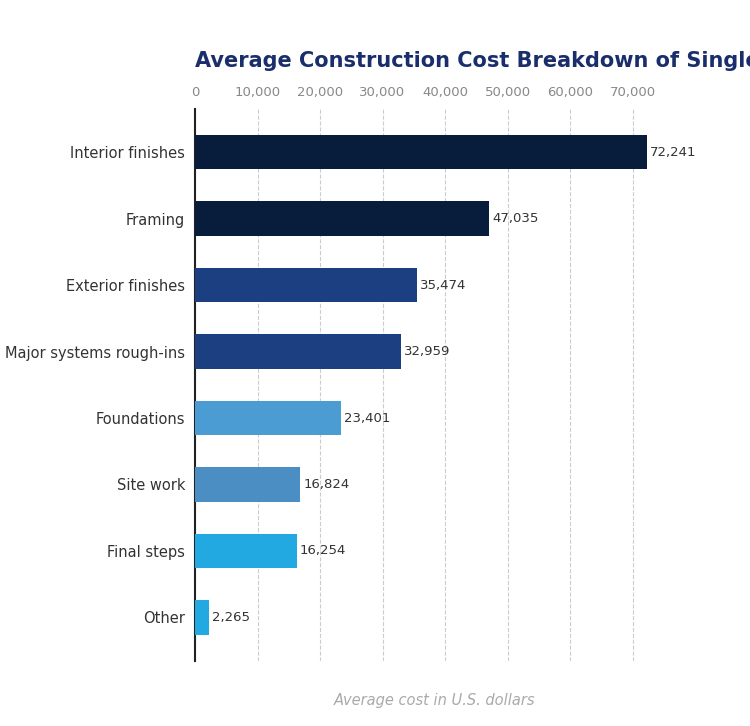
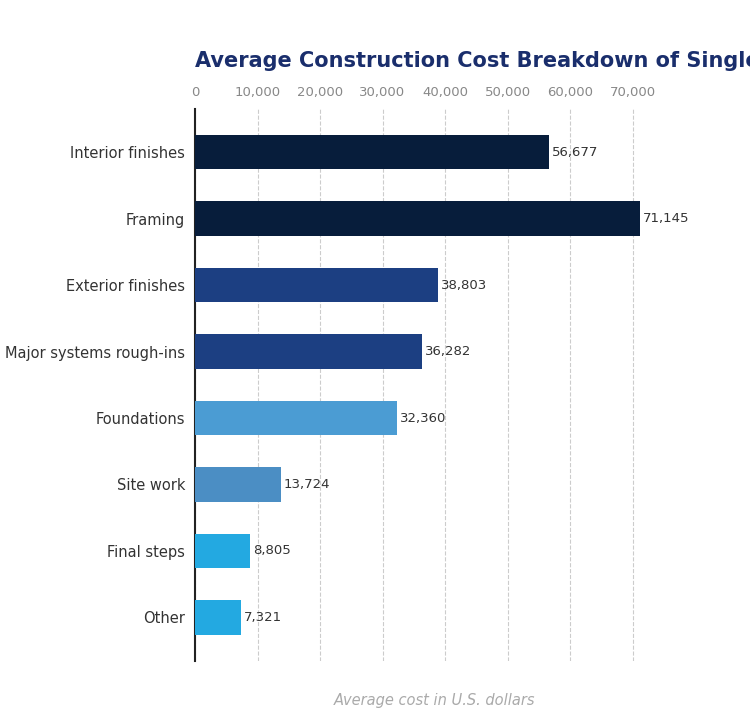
Interior finishes: 72,241 -> 56,677
Framing: 47,035 -> 71,145
Exterior finishes: 35,474 -> 38,803
Major systems rough-ins: 32,959 -> 36,282
Foundations: 23,401 -> 32,360
Site work: 16,824 -> 13,724
Final steps: 16,254 -> 8,805
Other: 2,265 -> 7,321
